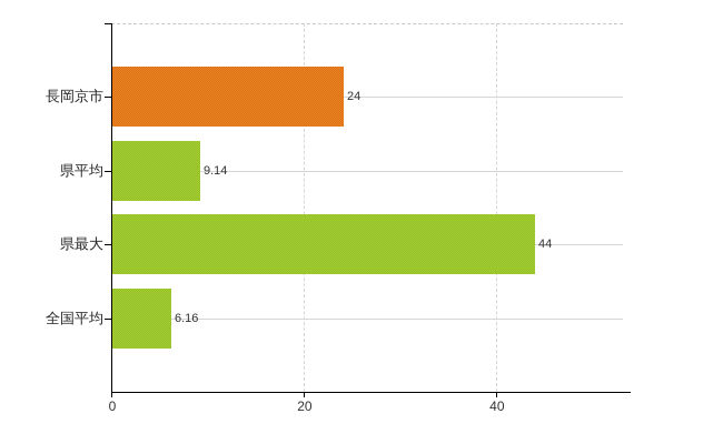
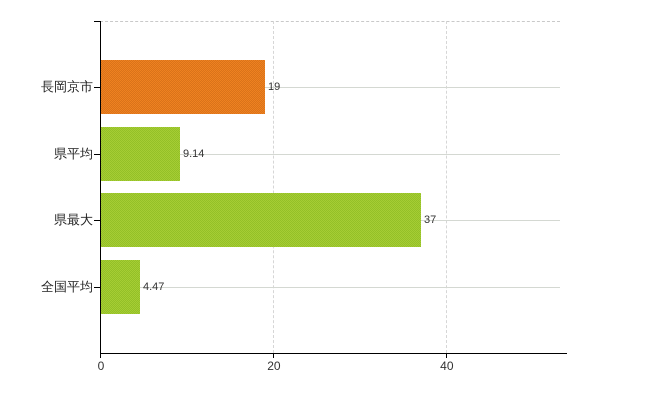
長岡京市: 24 -> 19
県最大: 44 -> 37
全国平均: 6.16 -> 4.47
